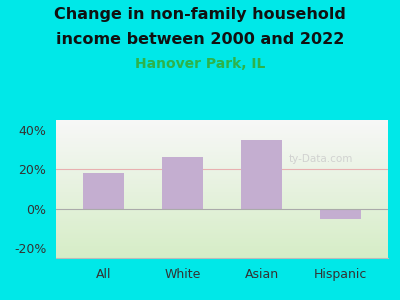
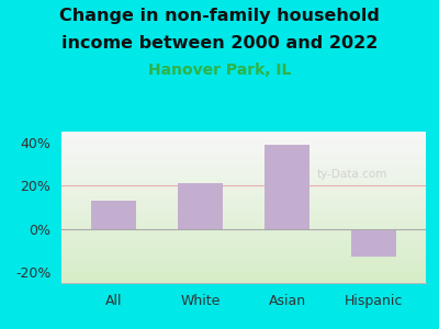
All: 18% -> 13%
White: 26% -> 21%
Asian: 35% -> 39%
Hispanic: -5% -> -13%
